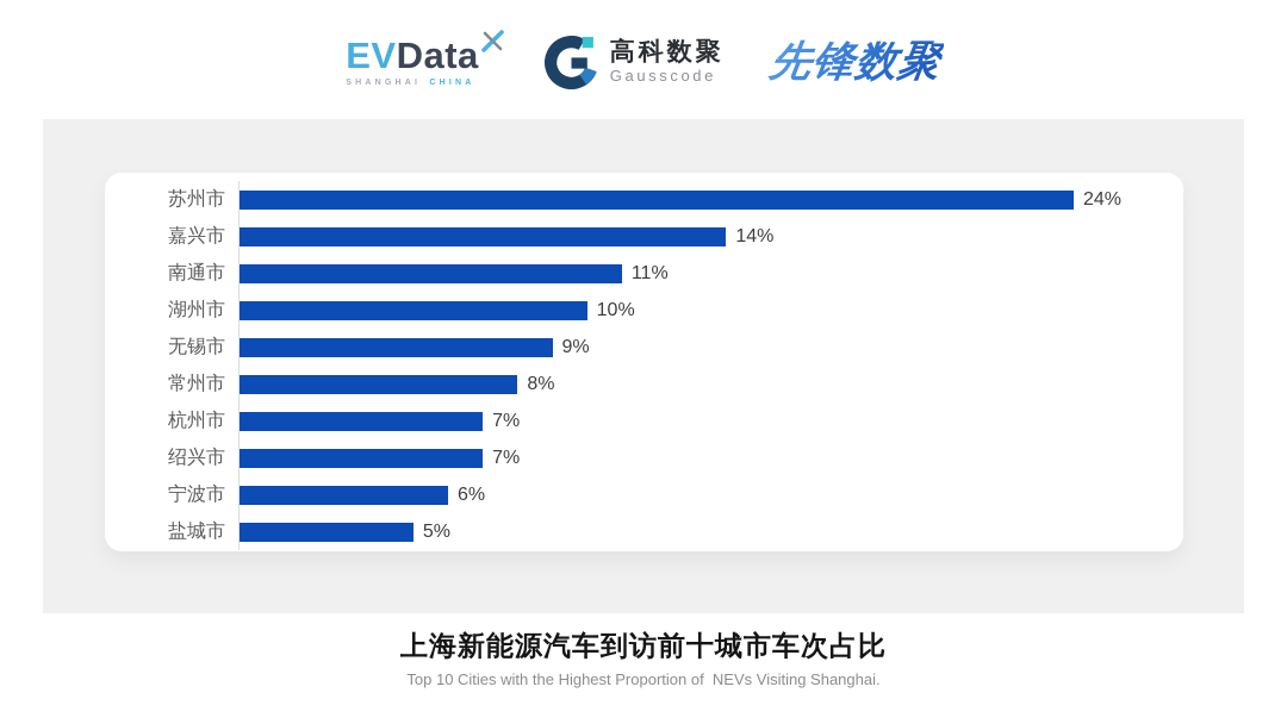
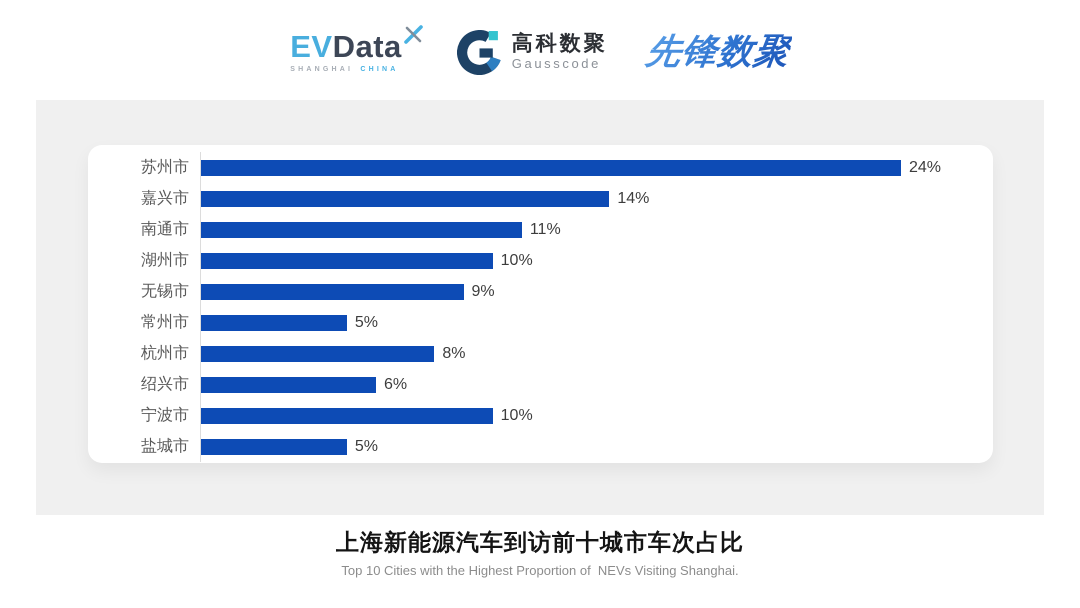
常州市: 8% -> 5%
杭州市: 7% -> 8%
绍兴市: 7% -> 6%
宁波市: 6% -> 10%
